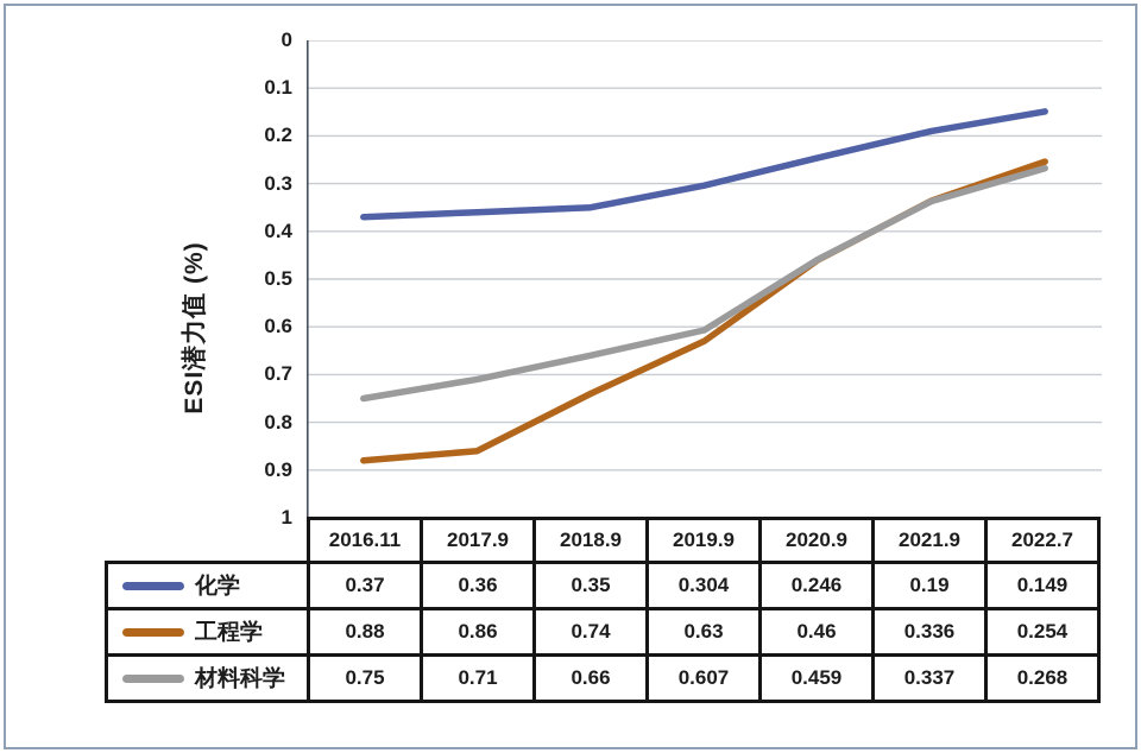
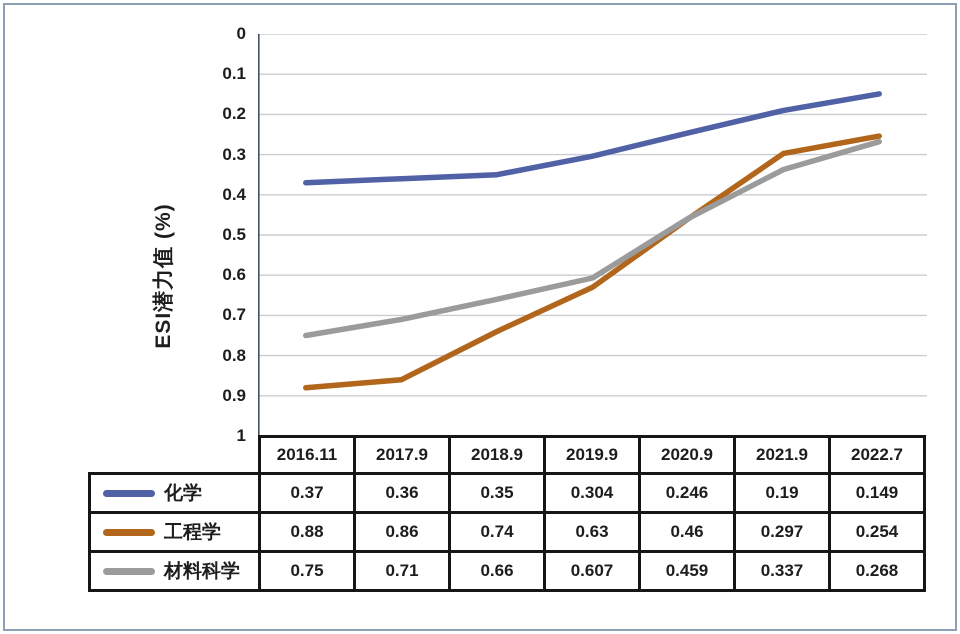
工程学/2021.9: 0.336 -> 0.297
